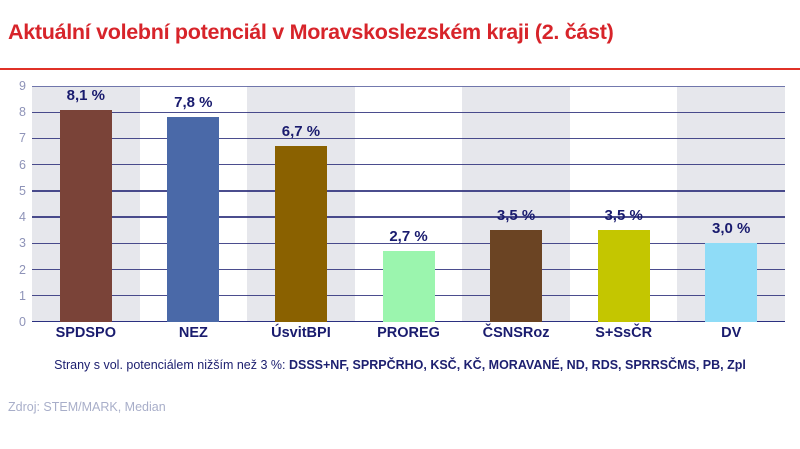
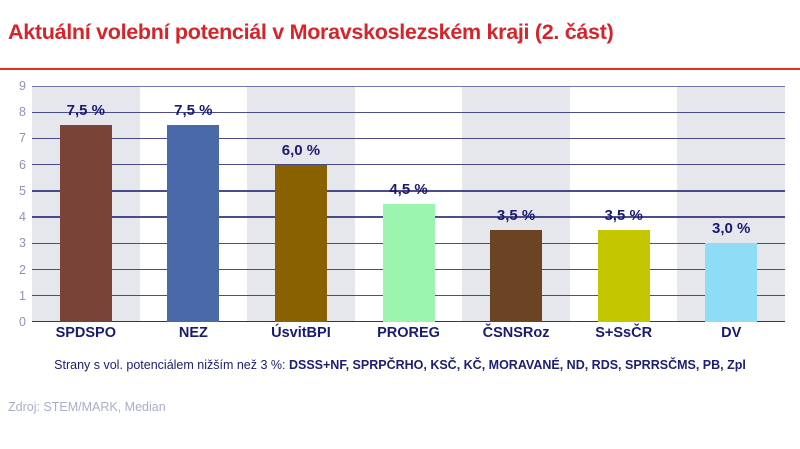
SPDSPO: 8,1 -> 7,5
NEZ: 7,8 -> 7,5
ÚsvitBPI: 6,7 -> 6,0
PROREG: 2,7 -> 4,5
